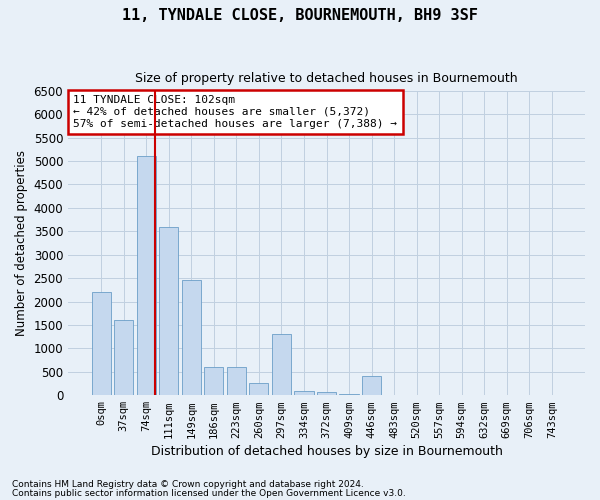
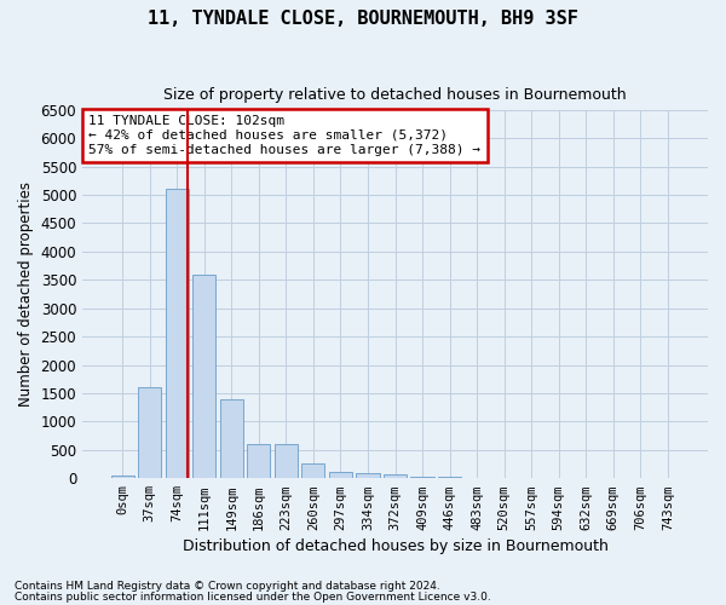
0sqm: 2200 -> 50
149sqm: 2450 -> 1400
297sqm: 1300 -> 120
446sqm: 400 -> 30
